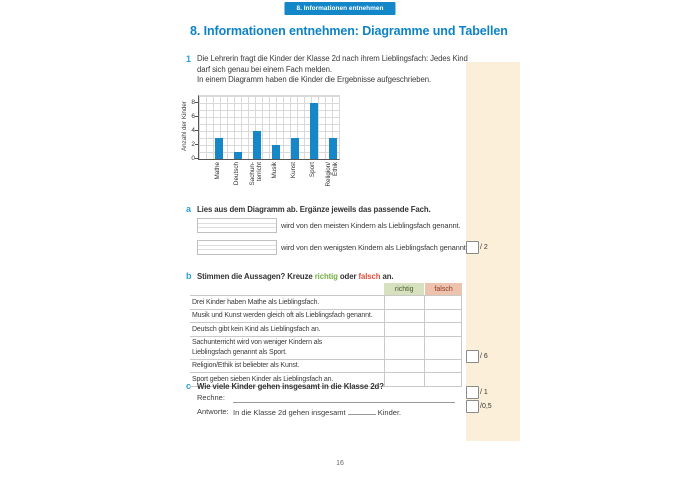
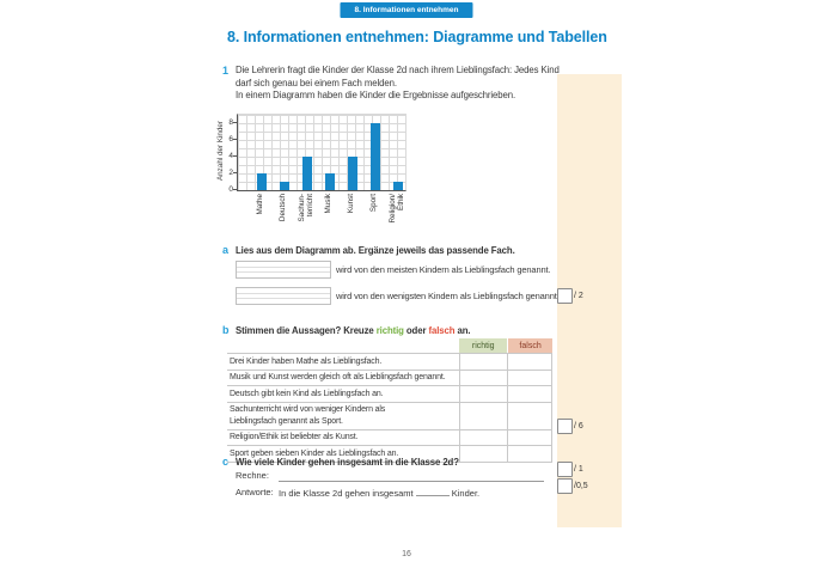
Mathe: 3 -> 2
Kunst: 3 -> 4
Religion/ Ethik: 3 -> 1
